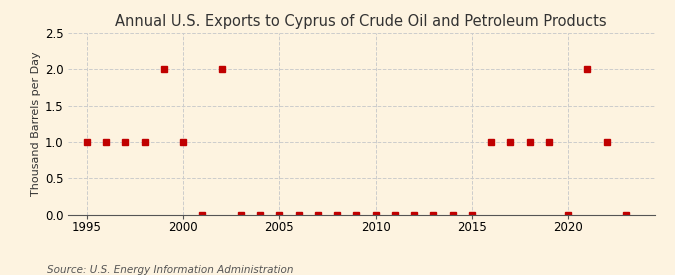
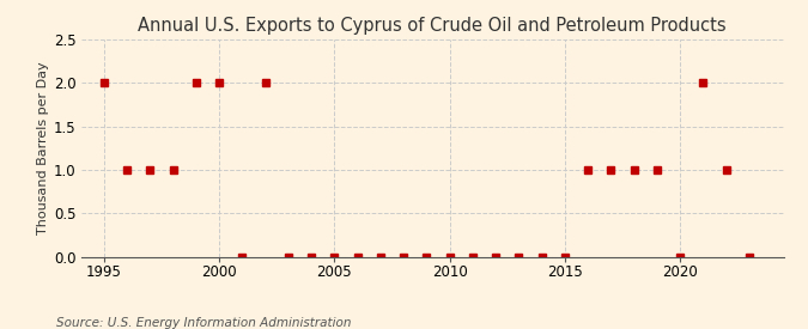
1995: 1 -> 2
2000: 1 -> 2
